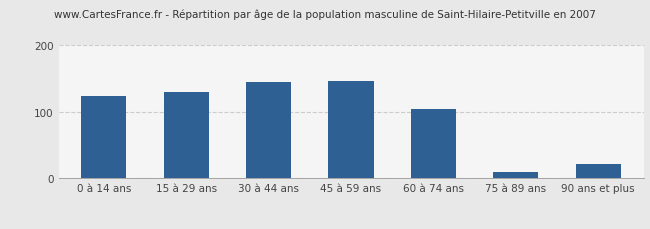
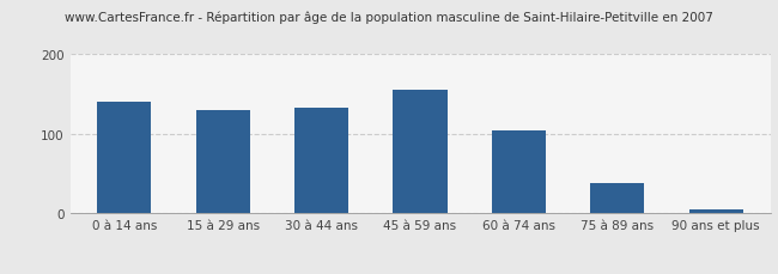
0 à 14 ans: 124 -> 140
30 à 44 ans: 144 -> 133
45 à 59 ans: 146 -> 155
75 à 89 ans: 10 -> 38
90 ans et plus: 22 -> 5
